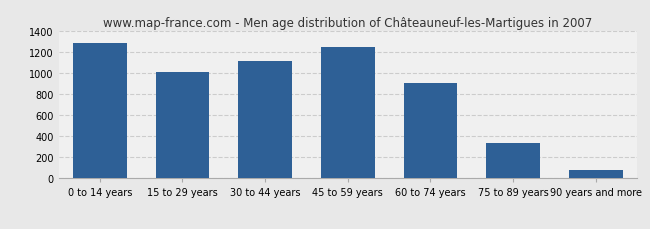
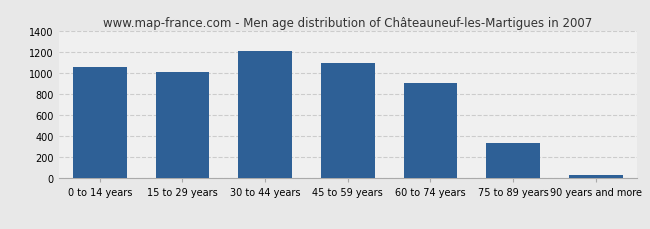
0 to 14 years: 1290 -> 1060
30 to 44 years: 1120 -> 1220
45 to 59 years: 1250 -> 1100
90 years and more: 80 -> 30
